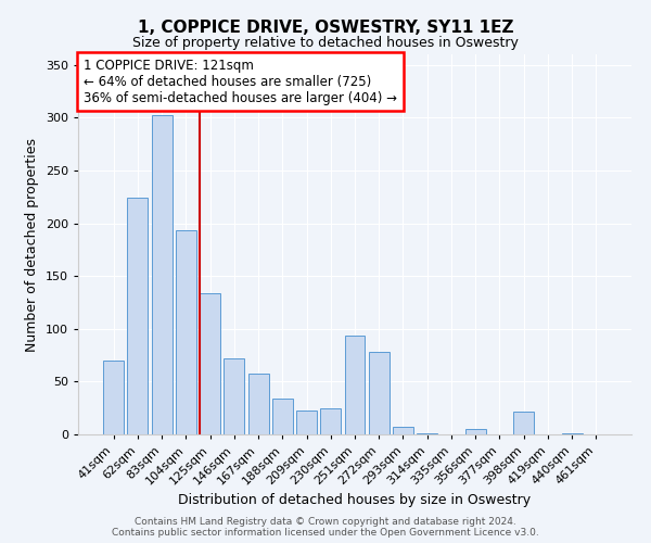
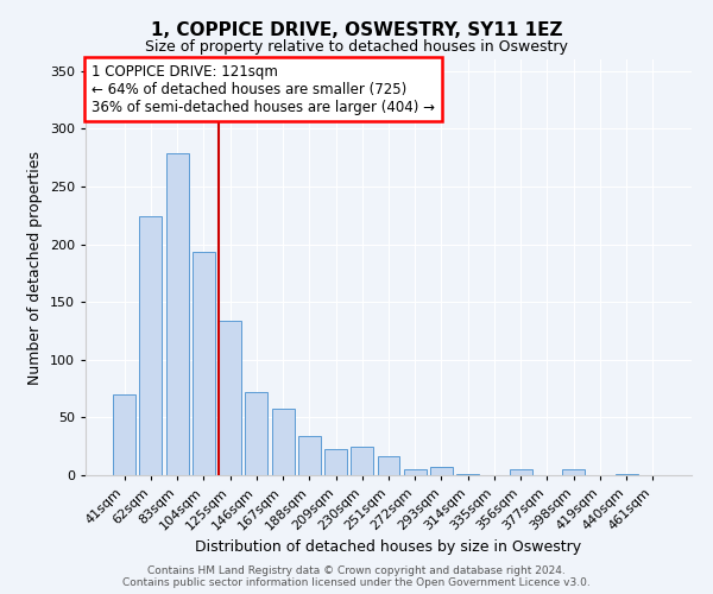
83sqm: 302 -> 279
251sqm: 94 -> 16
272sqm: 78 -> 5
398sqm: 22 -> 5
